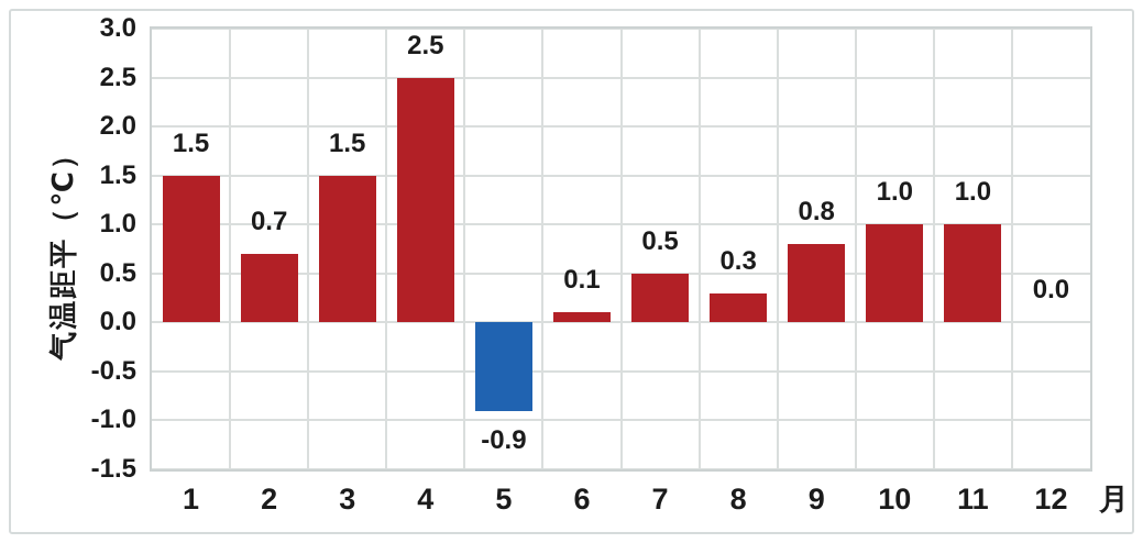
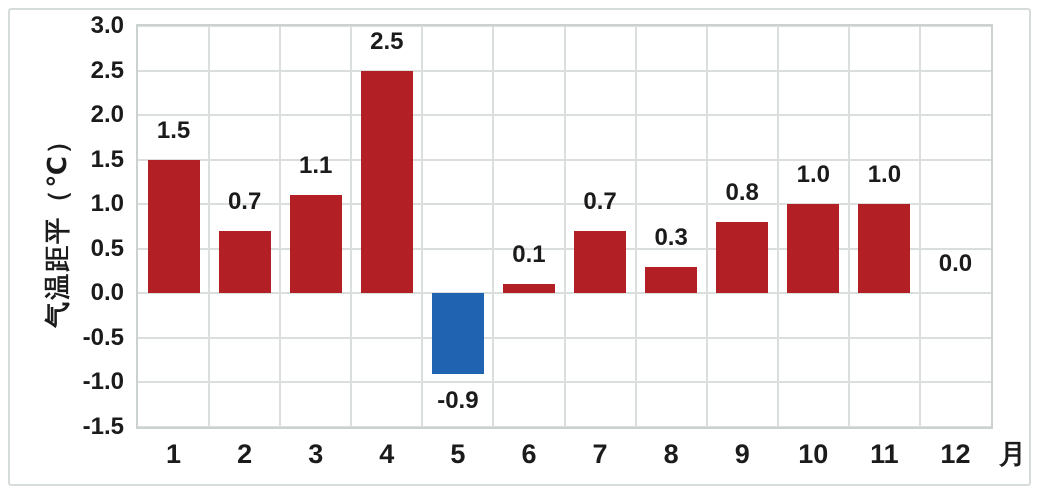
3: 1.5 -> 1.1
7: 0.5 -> 0.7
